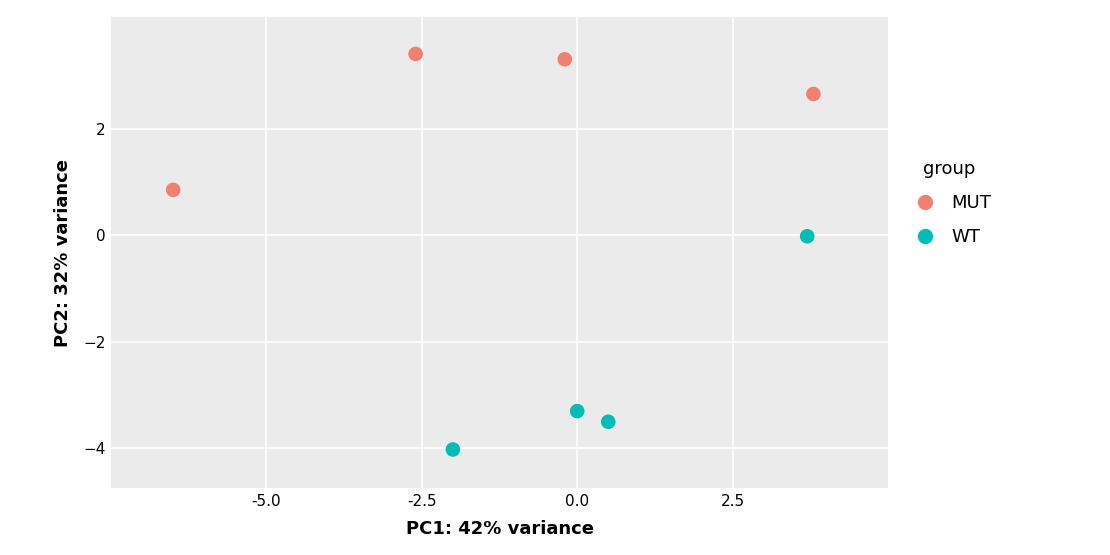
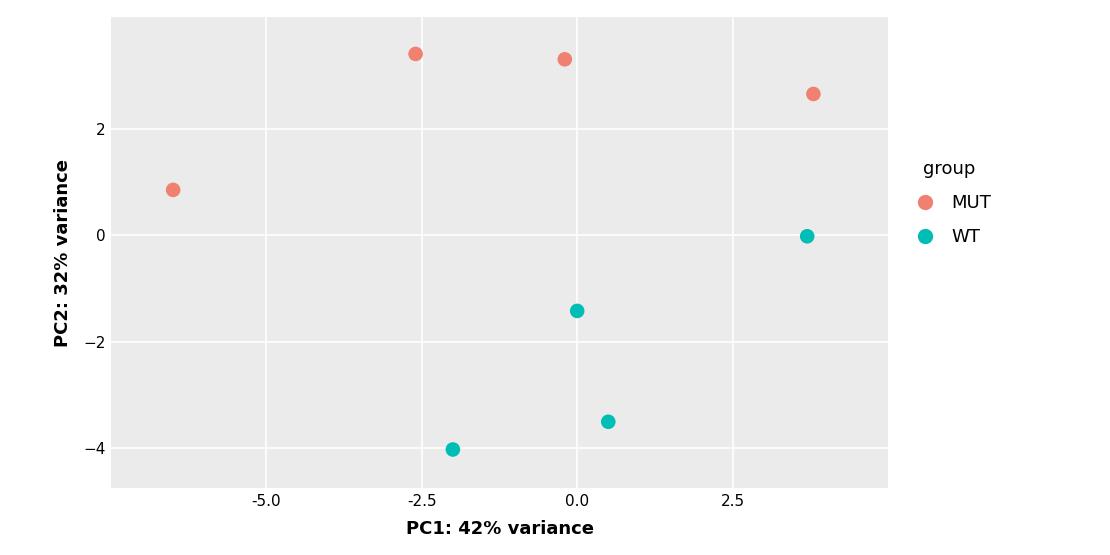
WT/0.0: -3.30 -> -1.42
